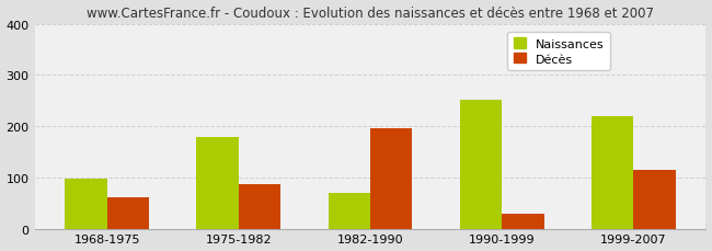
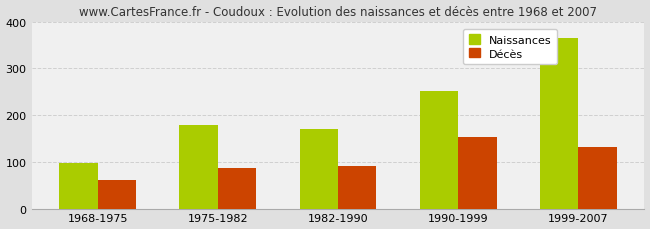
Naissances/1982-1990: 70 -> 170
Décès/1982-1990: 195 -> 90
Décès/1990-1999: 30 -> 152
Naissances/1999-2007: 220 -> 365
Décès/1999-2007: 115 -> 132
